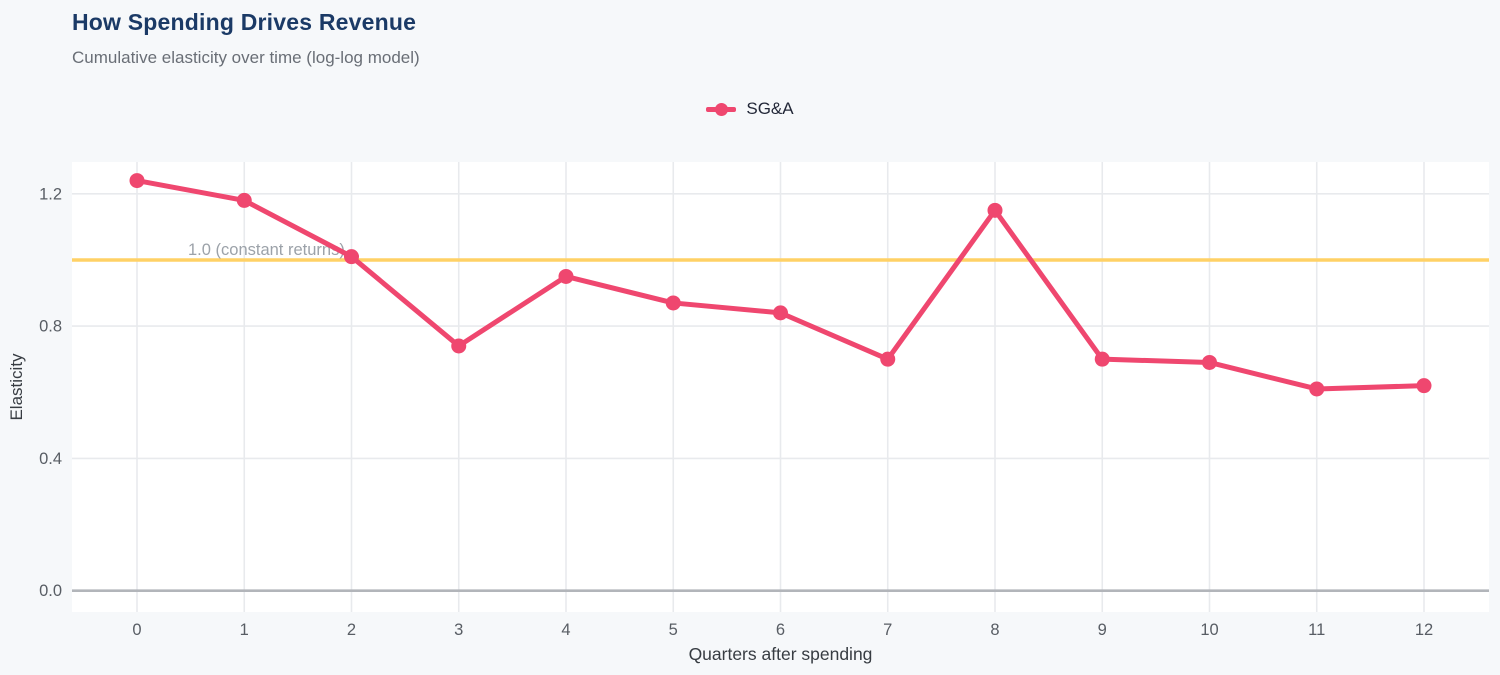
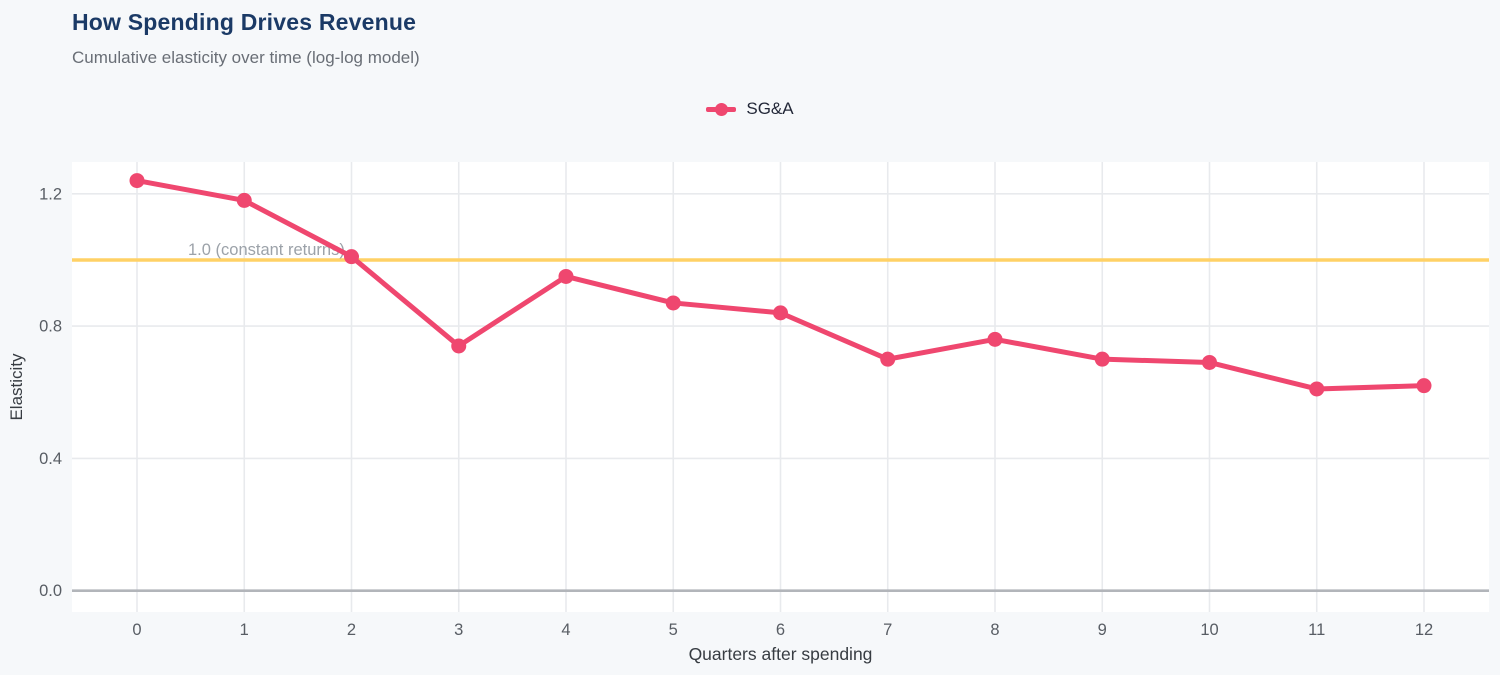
8: 1.15 -> 0.76
